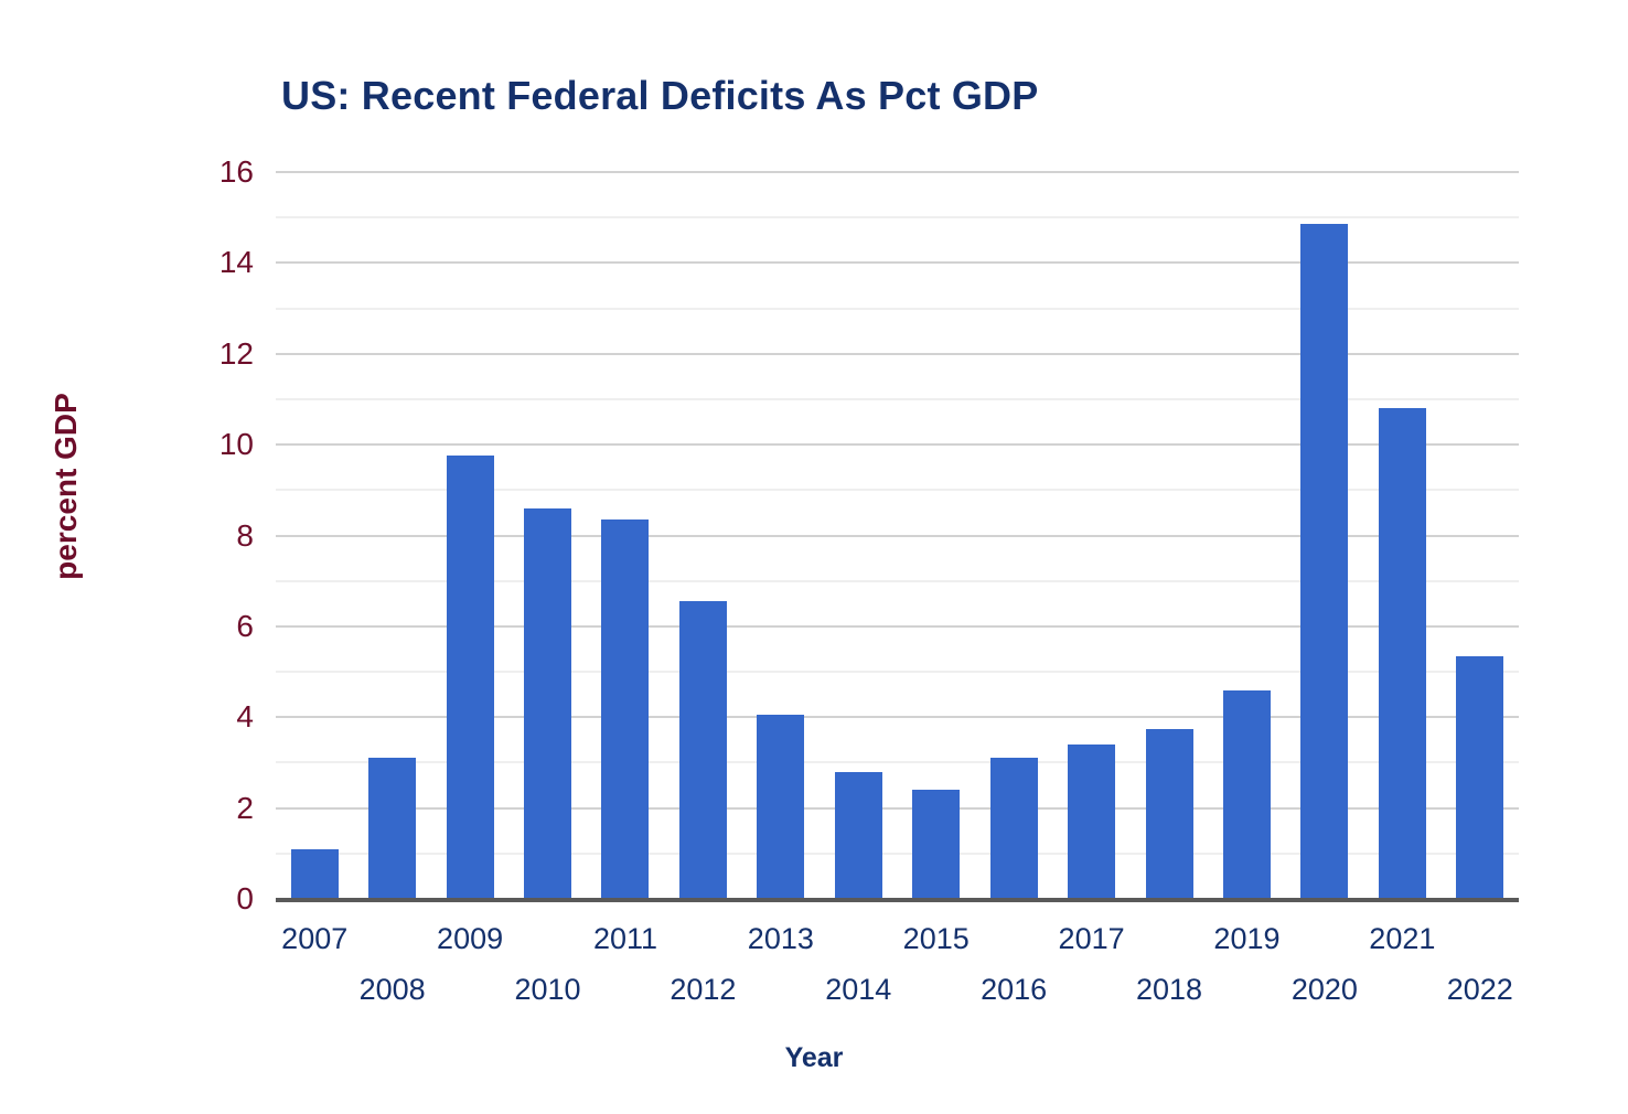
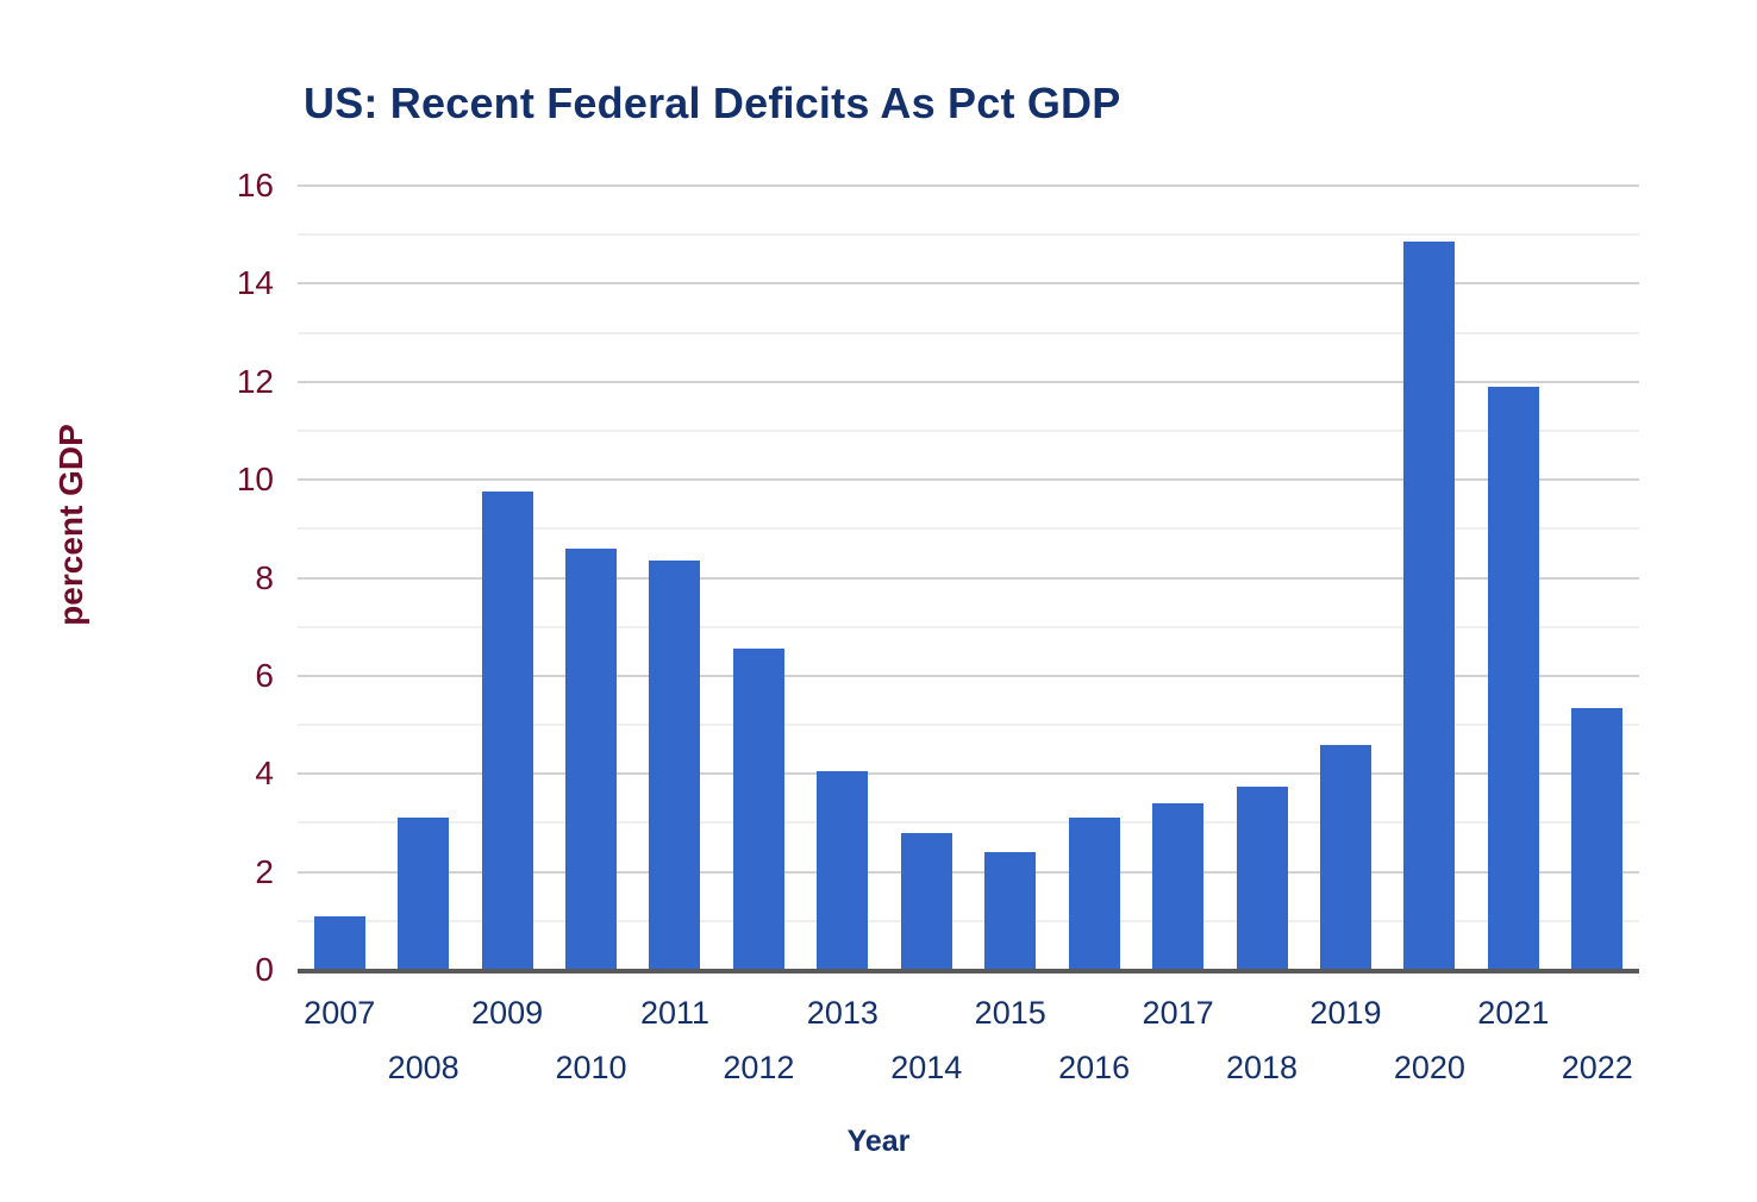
2021: 10.8 -> 11.9
